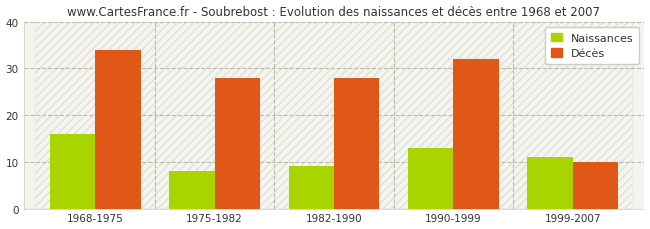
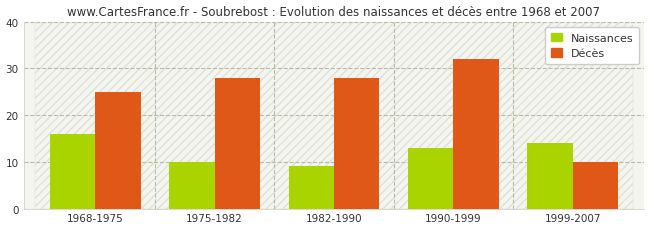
Décès/1968-1975: 34 -> 25
Naissances/1975-1982: 8 -> 10
Naissances/1999-2007: 11 -> 14
